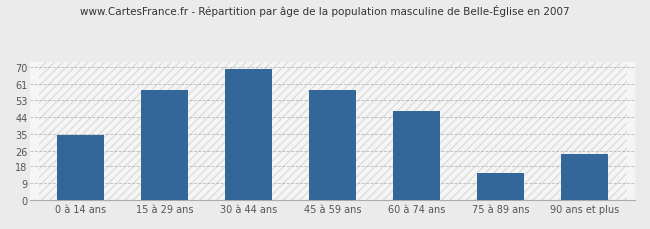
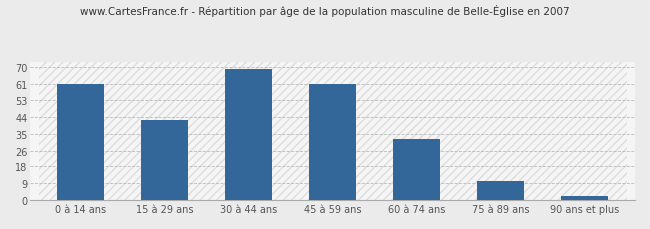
0 à 14 ans: 34 -> 61
15 à 29 ans: 58 -> 42
45 à 59 ans: 58 -> 61
60 à 74 ans: 47 -> 32
75 à 89 ans: 14 -> 10
90 ans et plus: 24 -> 2
